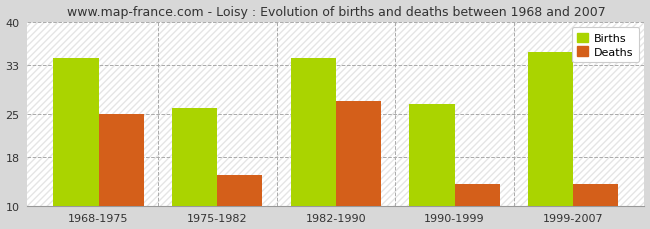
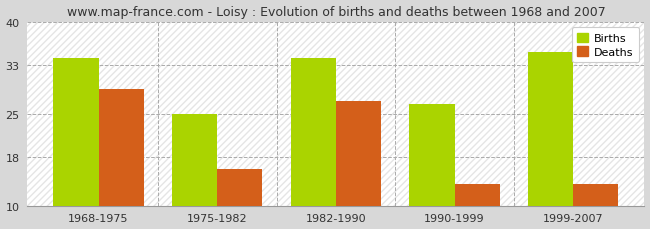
Deaths/1968-1975: 25.0 -> 29.0
Births/1975-1982: 26.0 -> 25.0
Deaths/1975-1982: 15.0 -> 16.0
